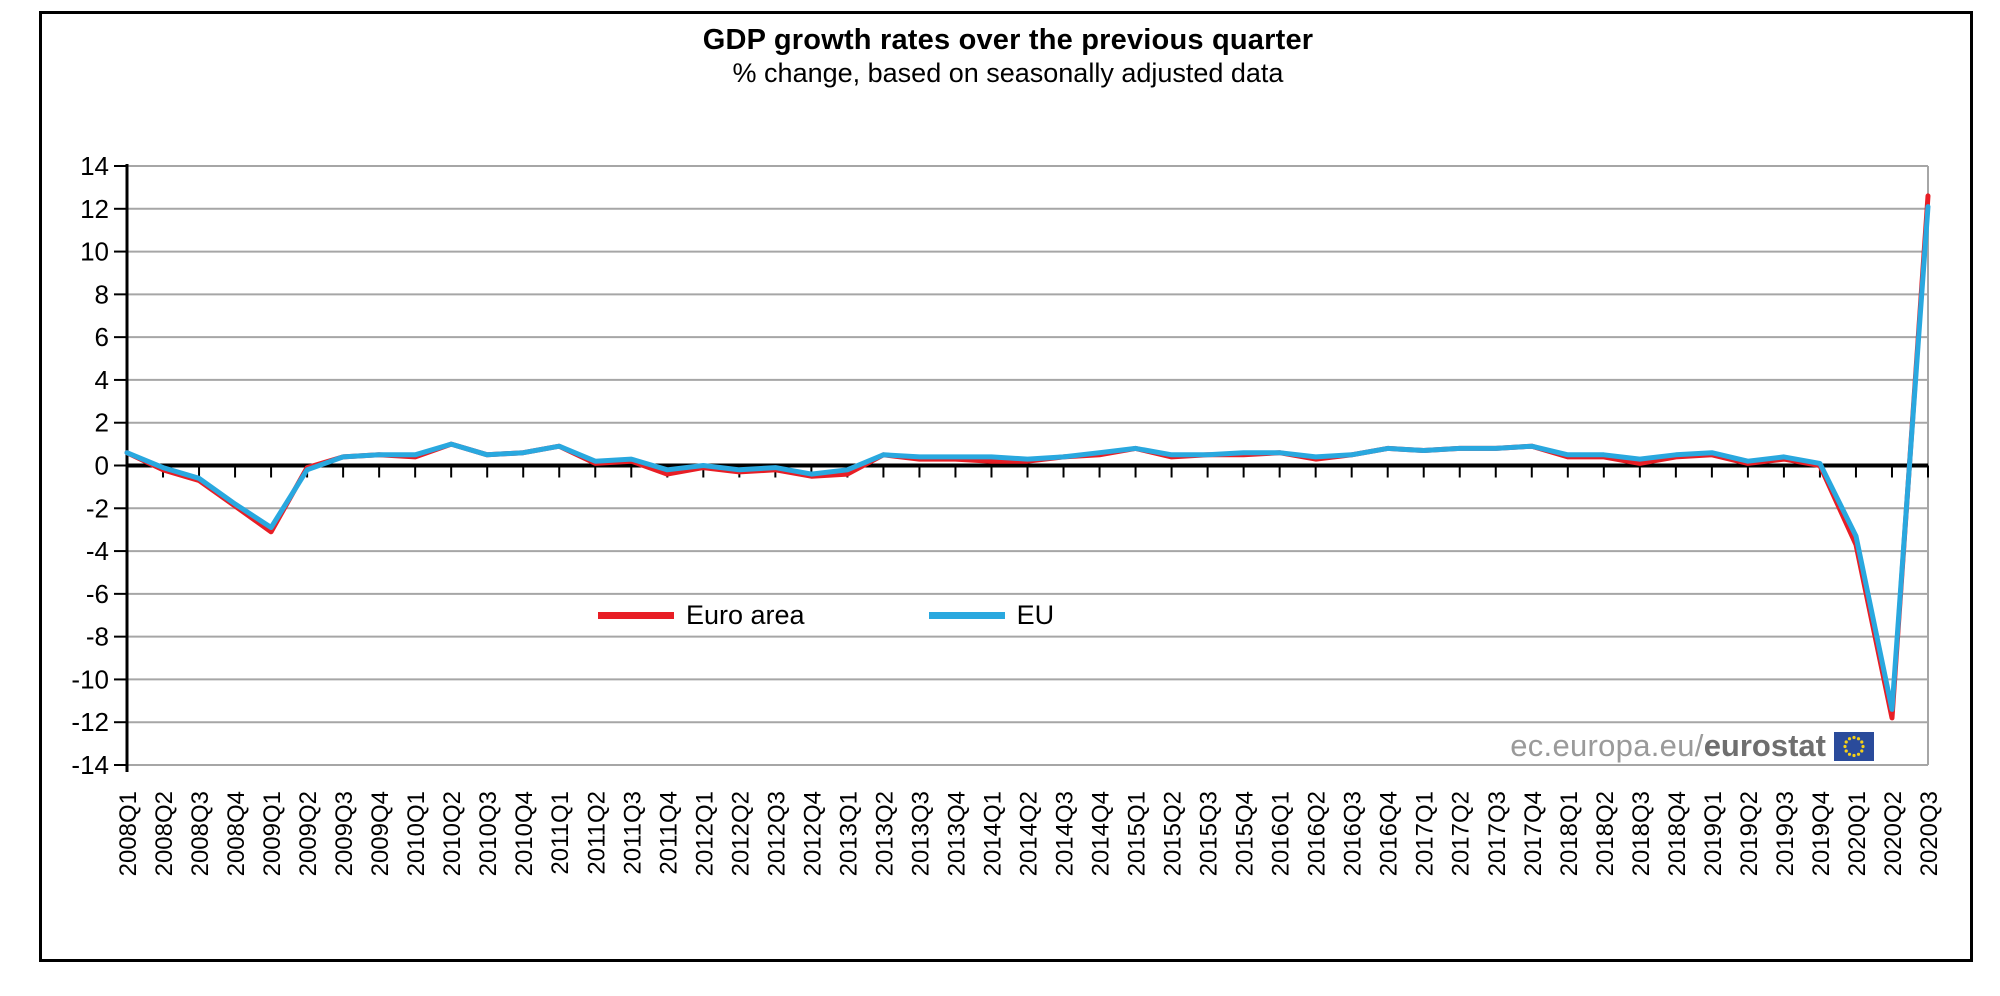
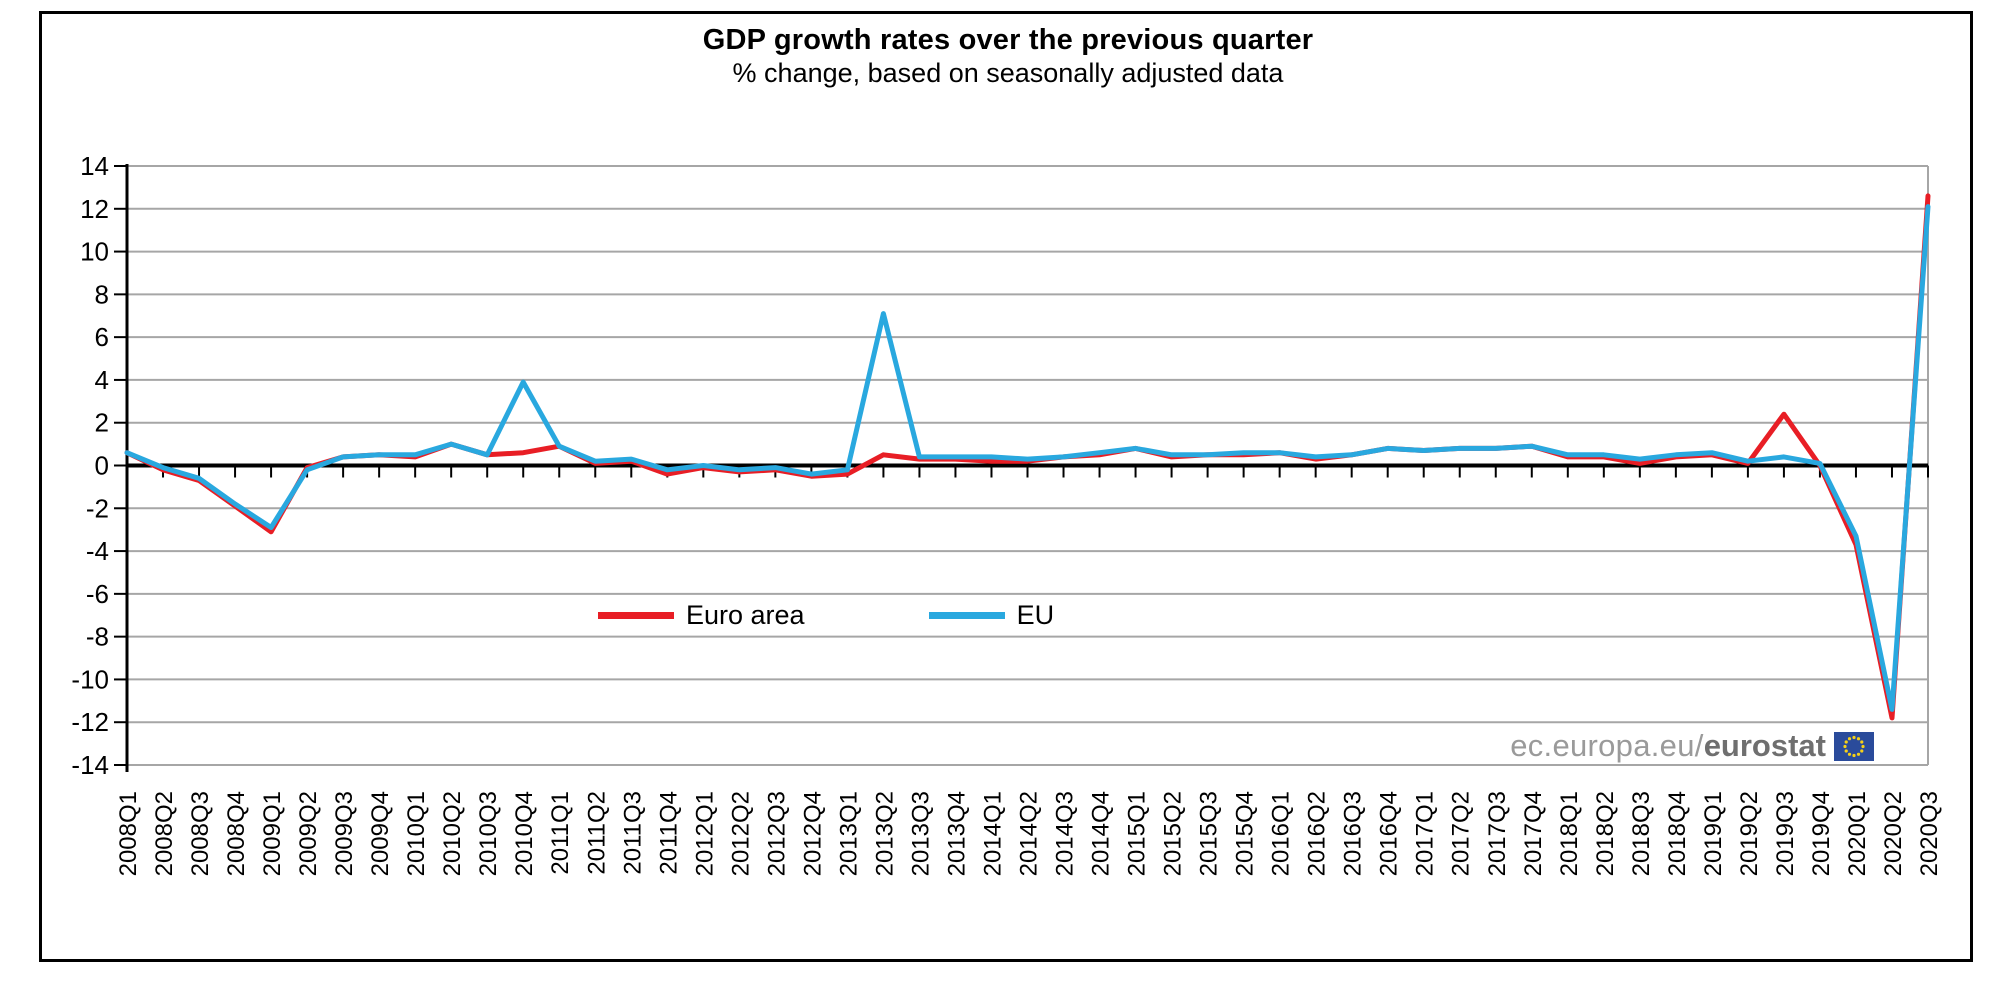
EU/2010Q4: 0.6 -> 3.9
EU/2013Q2: 0.5 -> 7.1
Euro area/2019Q3: 0.3 -> 2.4
